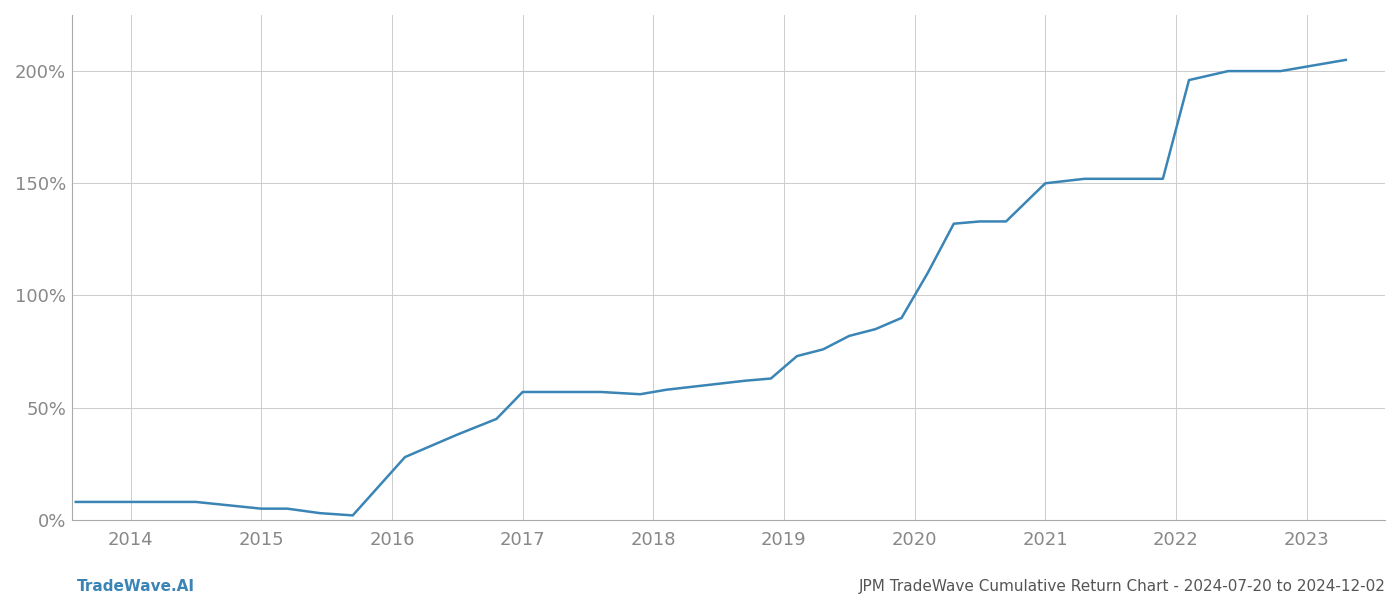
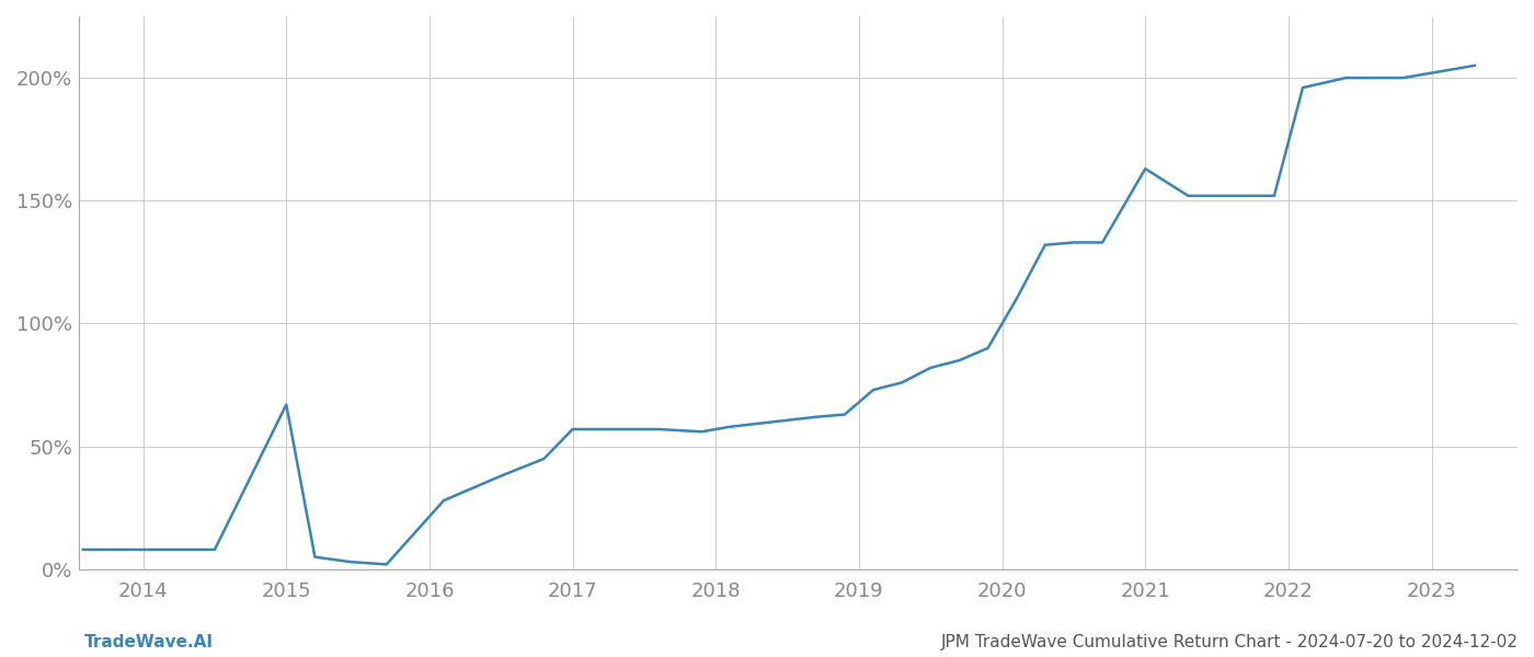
2015: 5% -> 67%
2021: 150% -> 163%
